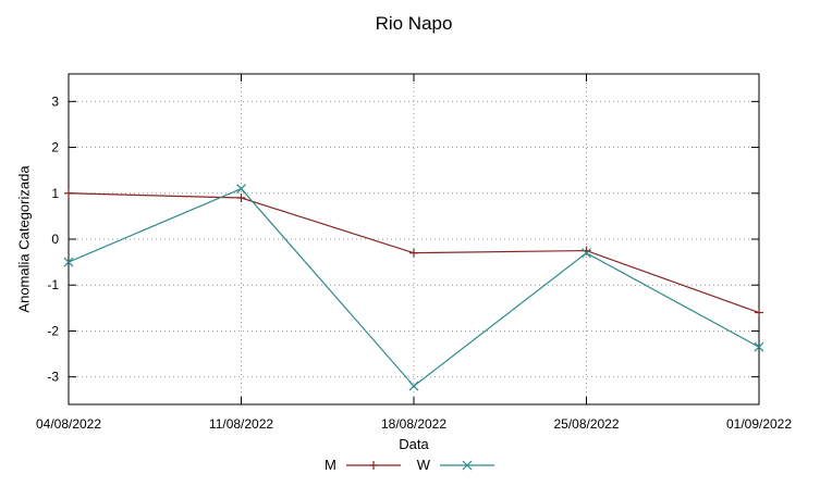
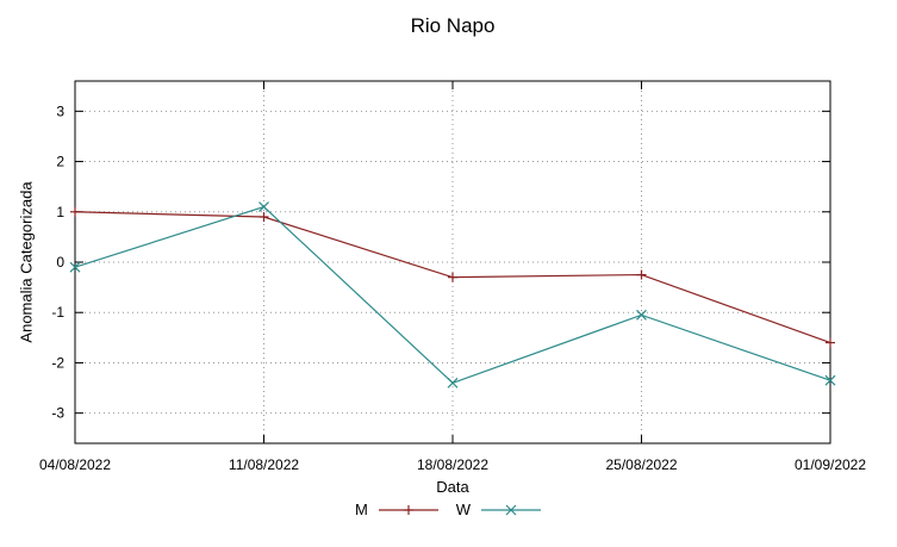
W/04/08/2022: -0.5 -> -0.1
W/18/08/2022: -3.2 -> -2.4
W/25/08/2022: -0.3 -> -1.1
